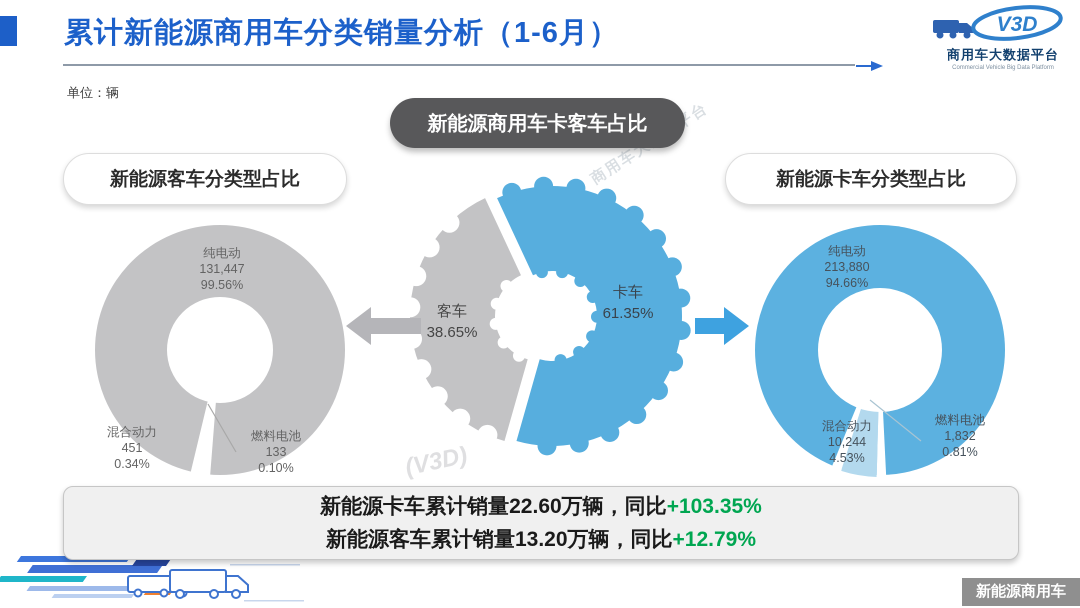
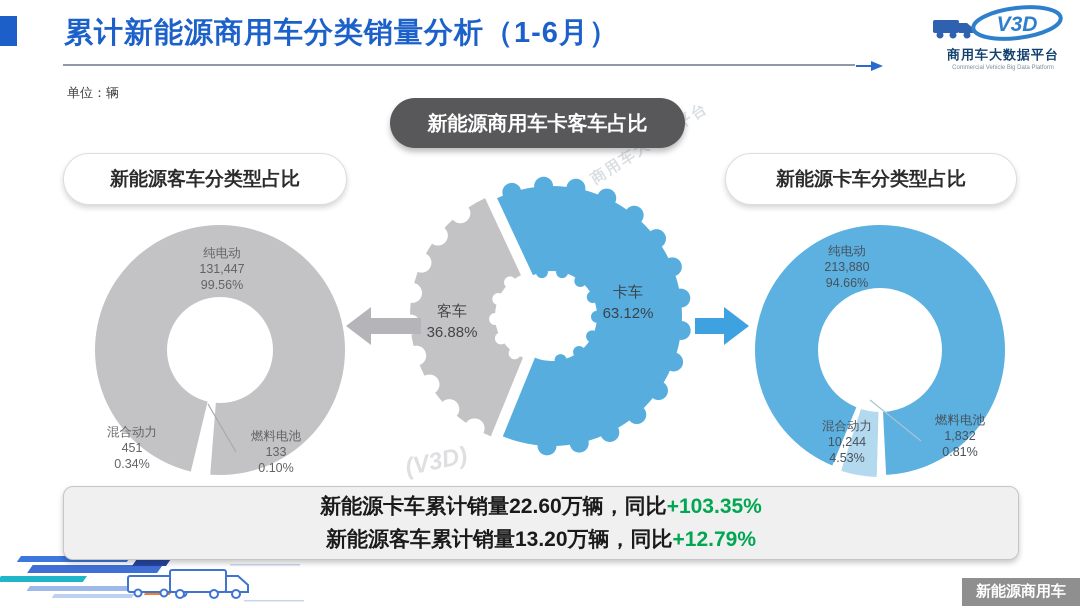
新能源商用车卡客车占比/客车: 38.65% -> 36.88%
新能源商用车卡客车占比/卡车: 61.35% -> 63.12%
